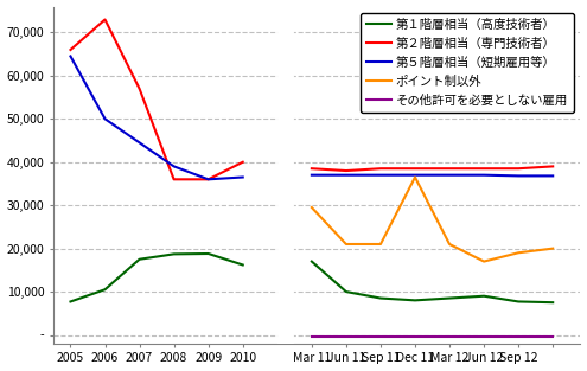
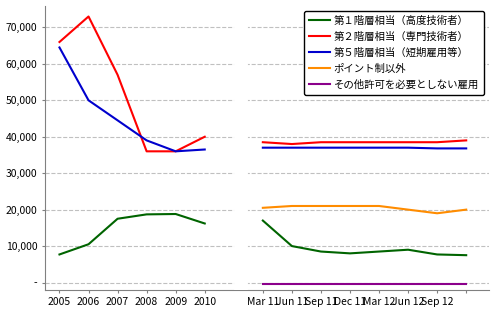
ポイント制以外/Mar 11: 29,500 -> 20,500
ポイント制以外/Dec 11: 36,500 -> 21,000
ポイント制以外/Jun 12: 17,000 -> 20,000
